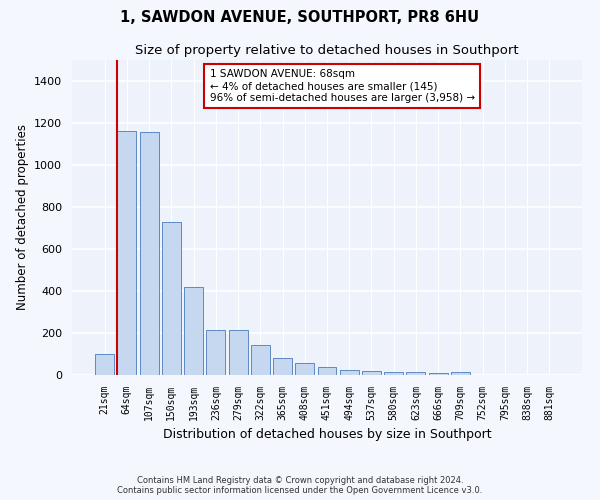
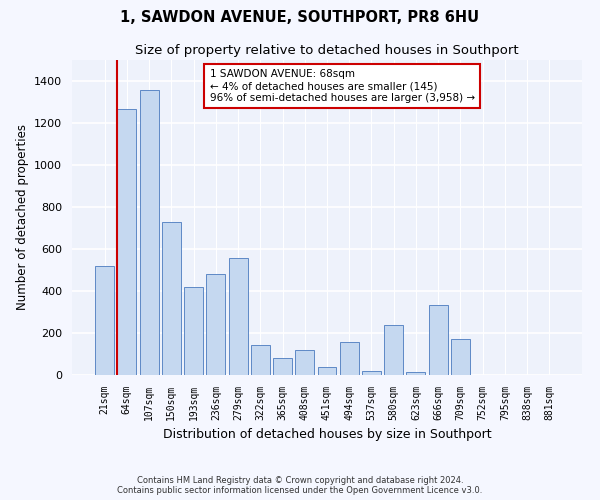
21sqm: 100 -> 520
64sqm: 1160 -> 1265
107sqm: 1155 -> 1355
236sqm: 215 -> 480
279sqm: 215 -> 555
408sqm: 55 -> 120
494sqm: 25 -> 155
580sqm: 15 -> 240
666sqm: 10 -> 335
709sqm: 15 -> 170
